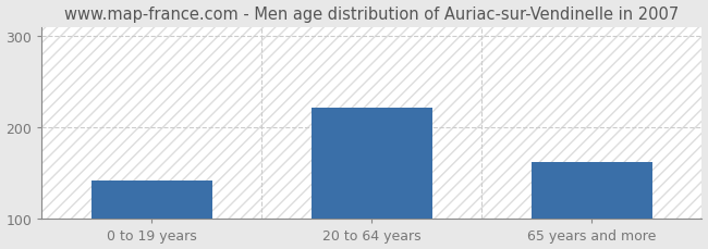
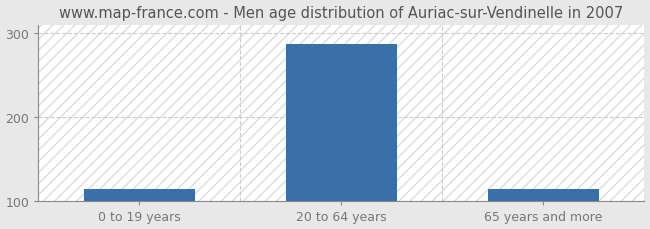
0 to 19 years: 142 -> 115
20 to 64 years: 222 -> 287
65 years and more: 162 -> 115
